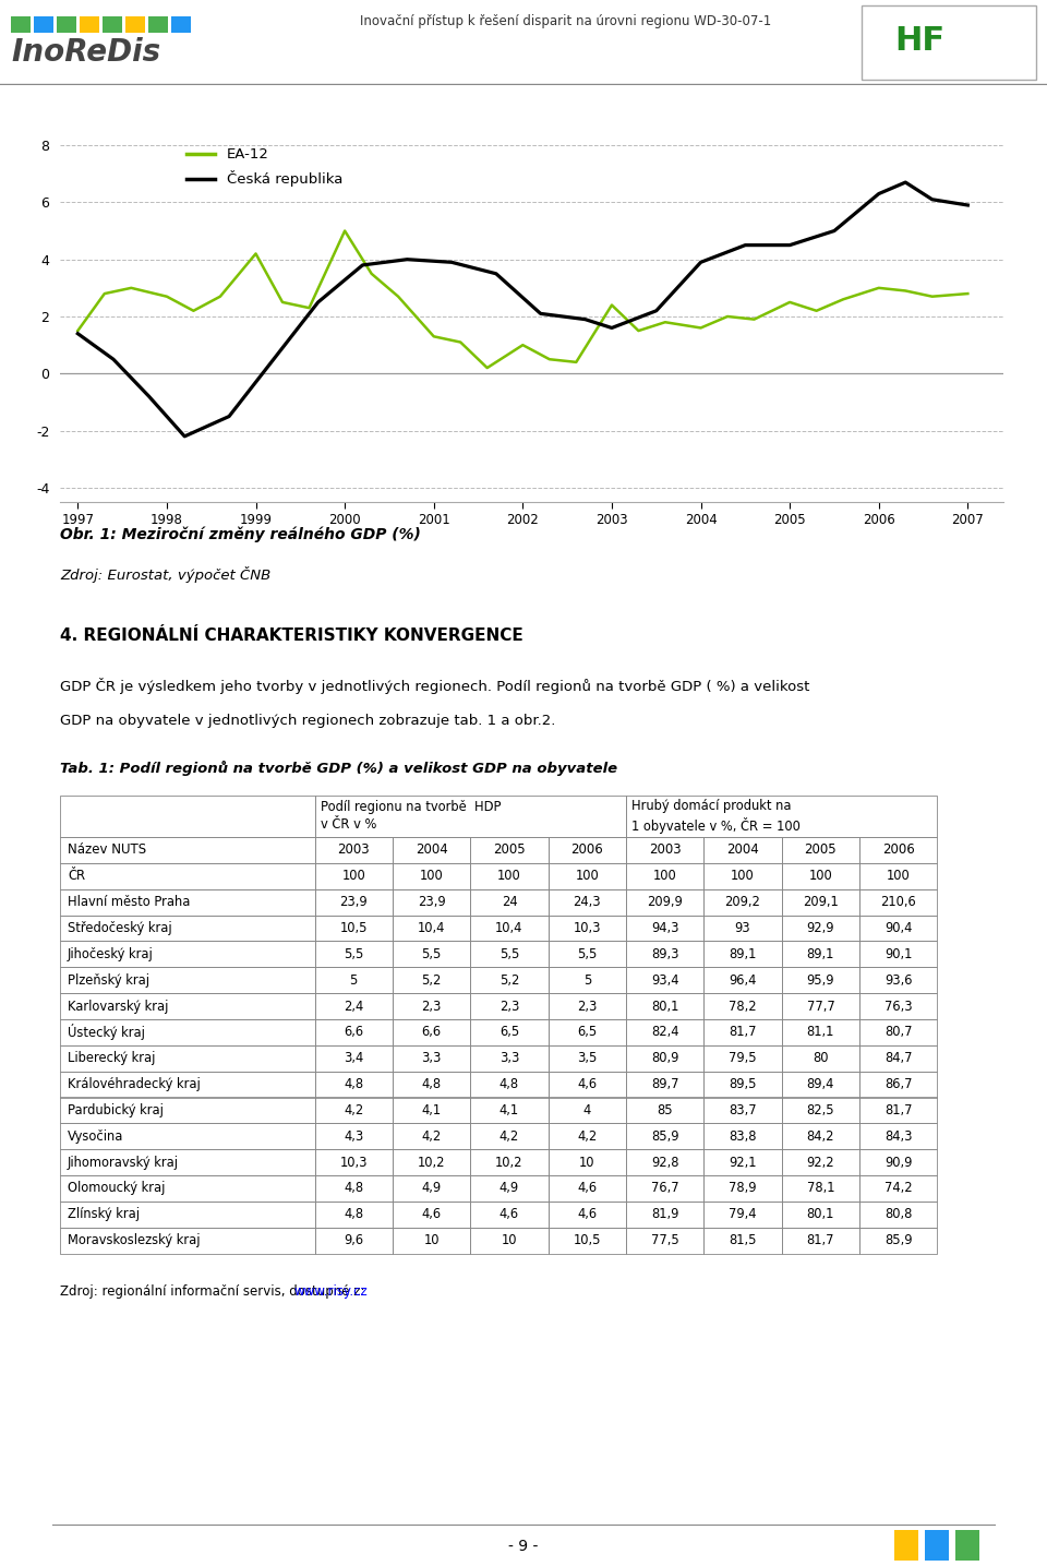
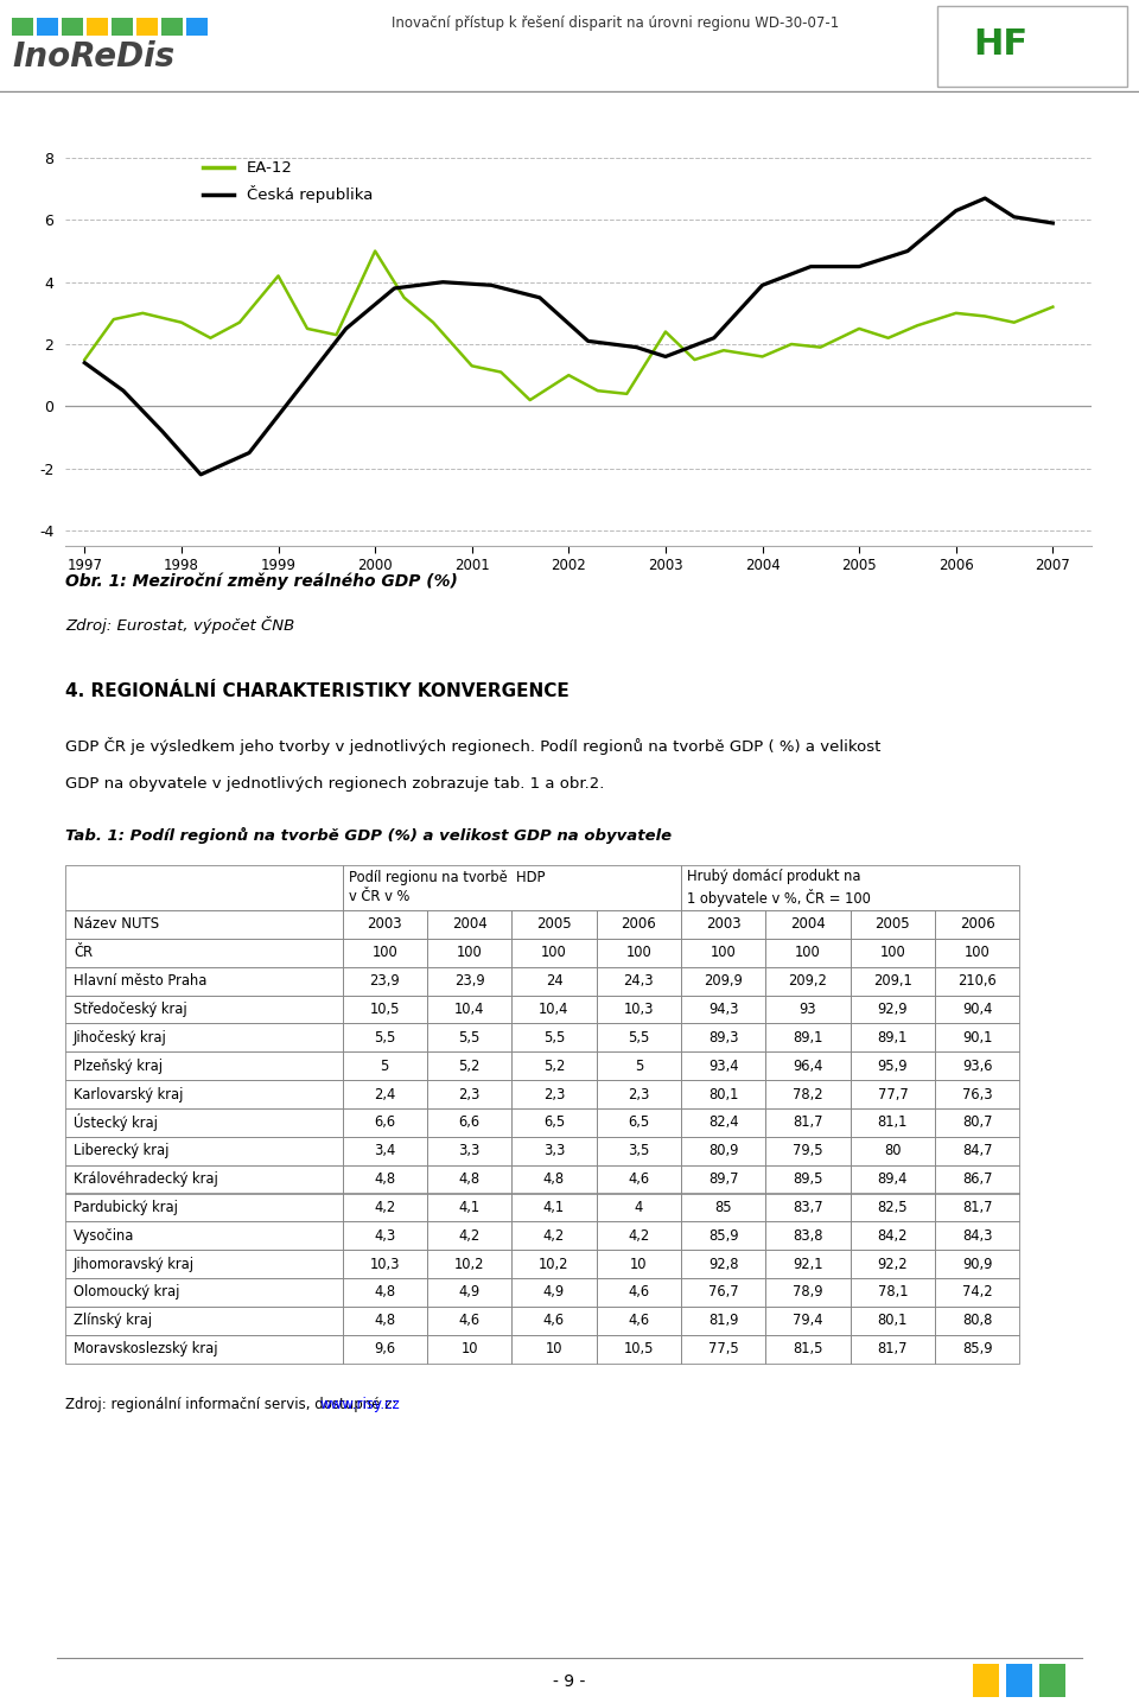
EA-12/2007: 2.8 -> 3.2
